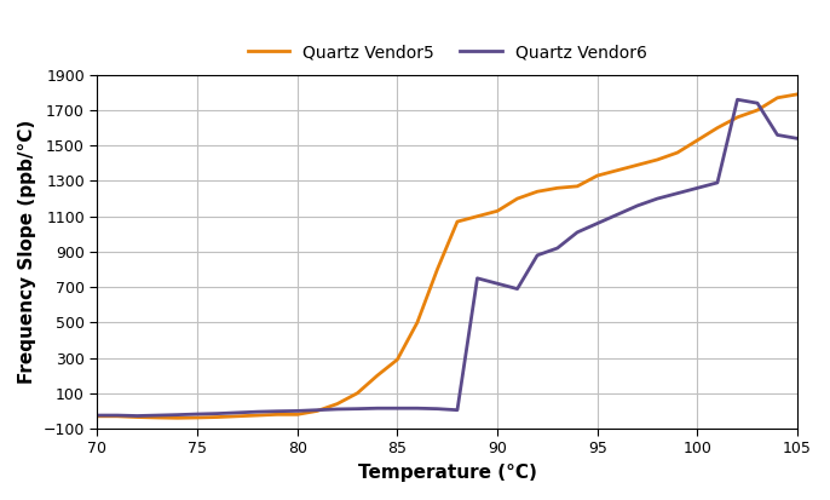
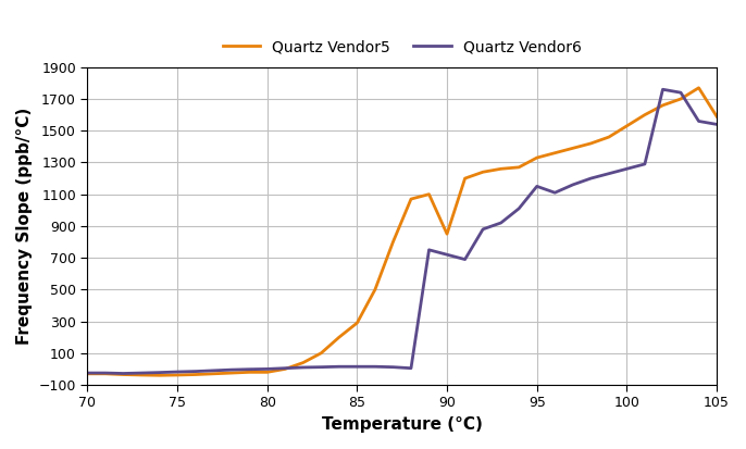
Quartz Vendor5/90: 1130 -> 850
Quartz Vendor6/95: 1060 -> 1150
Quartz Vendor5/105: 1790 -> 1590
